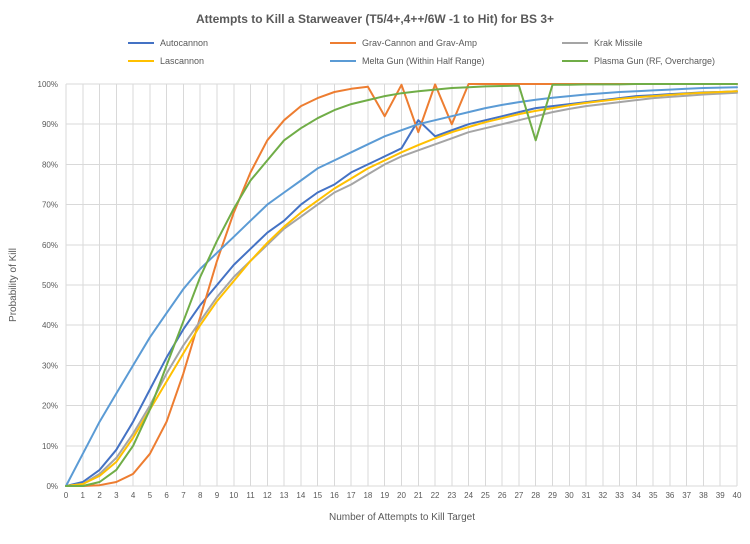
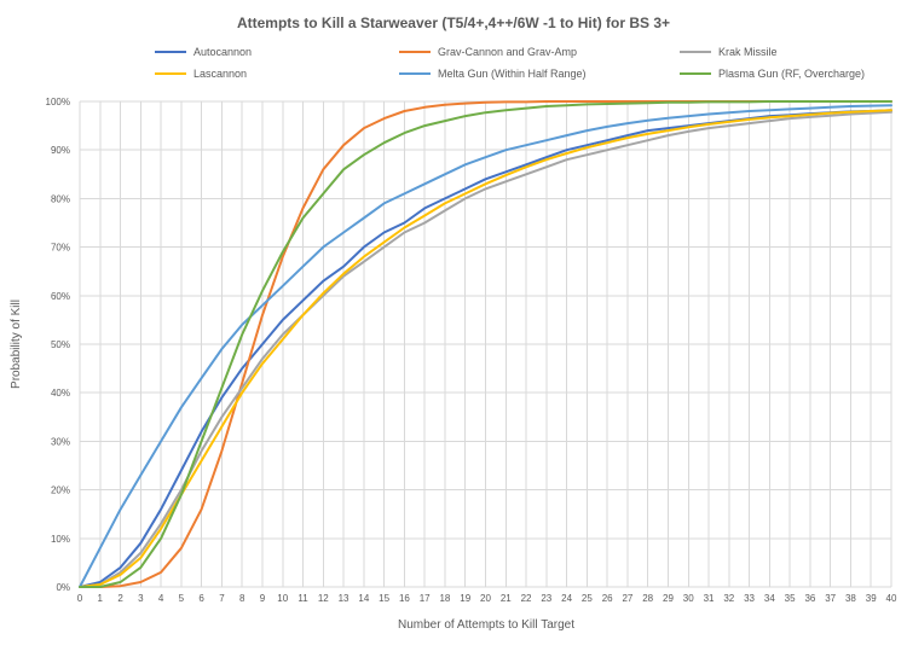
Grav-Cannon and Grav-Amp/19: 92% -> 100%
Autocannon/21: 91% -> 86%
Grav-Cannon and Grav-Amp/21: 88% -> 100%
Grav-Cannon and Grav-Amp/23: 90% -> 100%
Plasma Gun (RF, Overcharge)/28: 86% -> 100%
